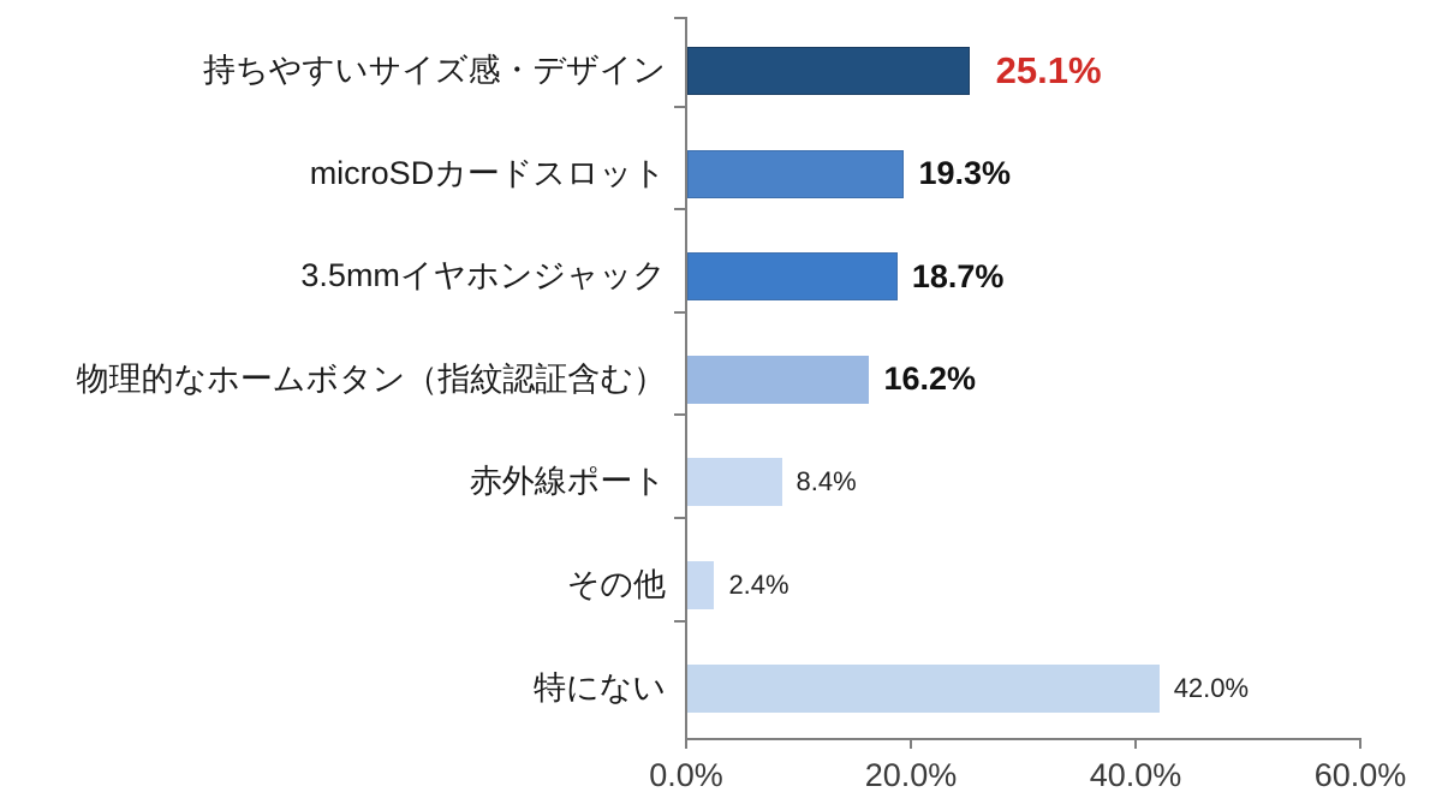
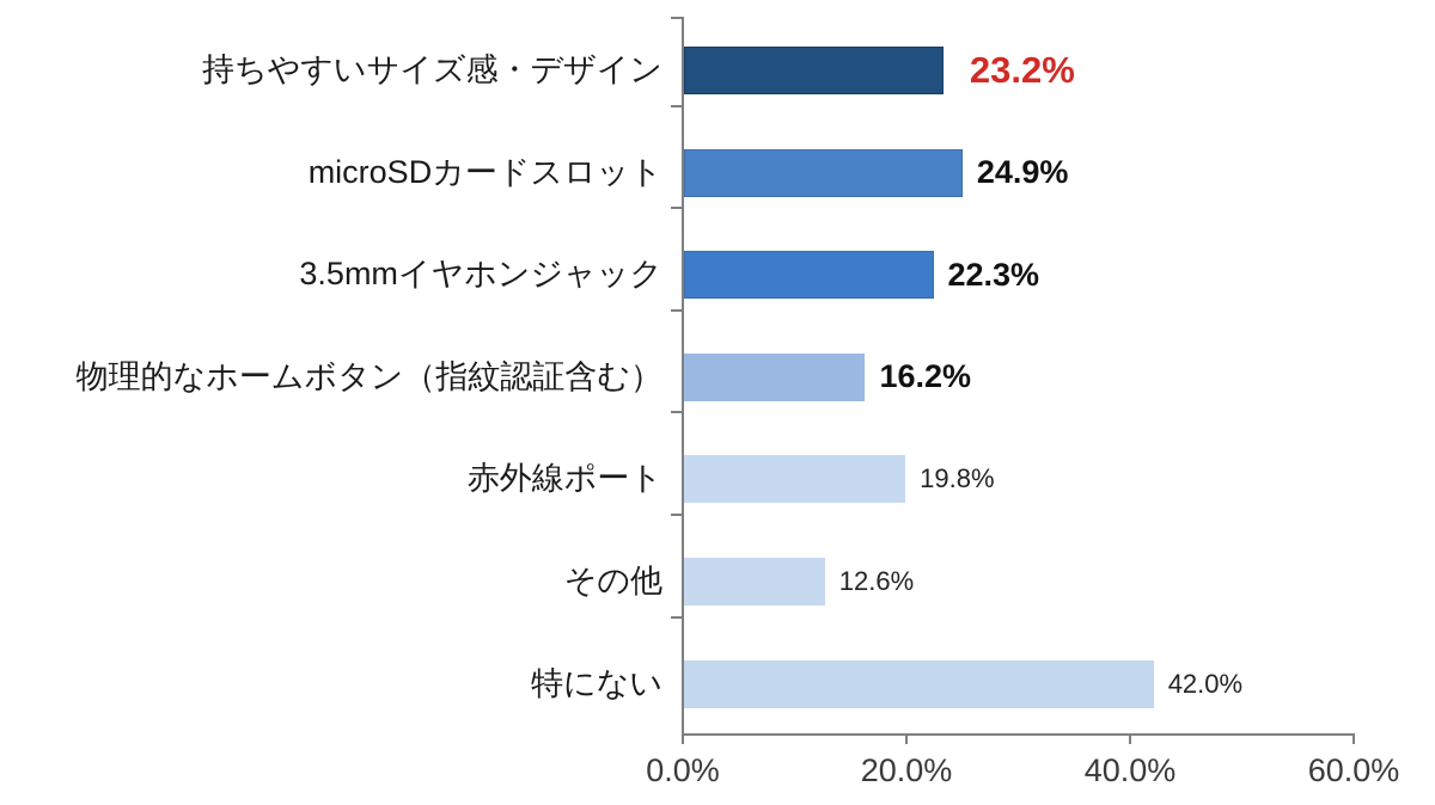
持ちやすいサイズ感・デザイン: 25.1% -> 23.2%
microSDカードスロット: 19.3% -> 24.9%
3.5mmイヤホンジャック: 18.7% -> 22.3%
赤外線ポート: 8.4% -> 19.8%
その他: 2.4% -> 12.6%
